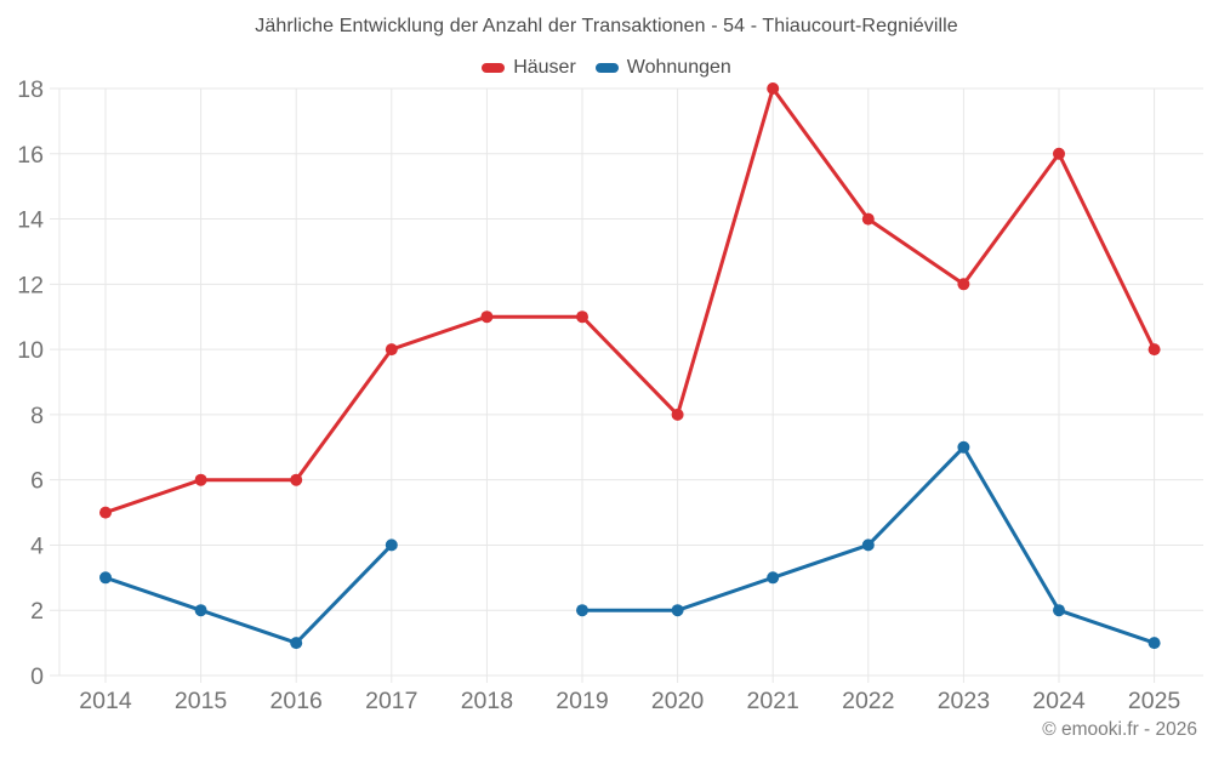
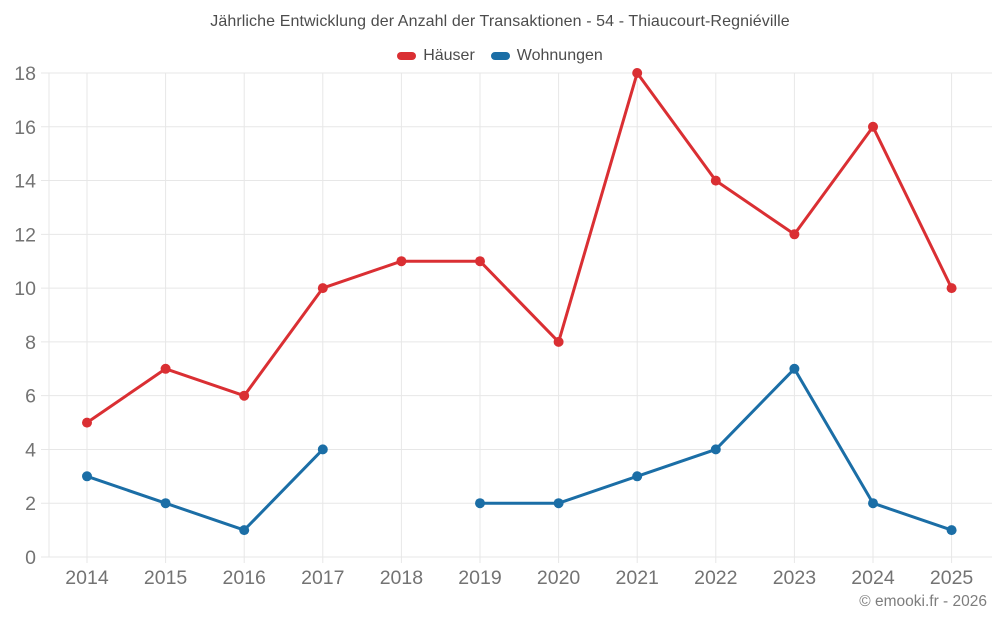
Häuser/2015: 6 -> 7
